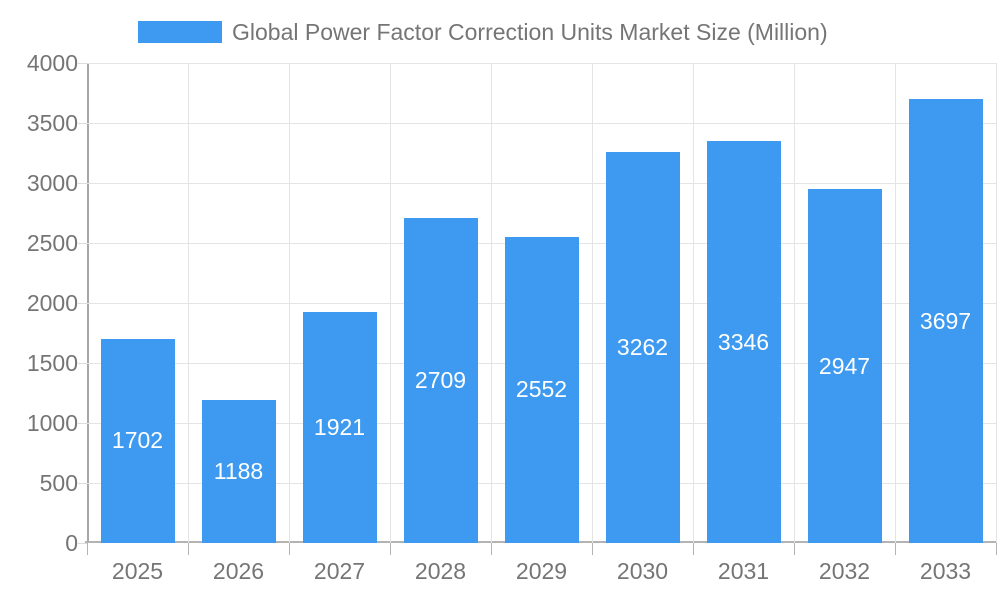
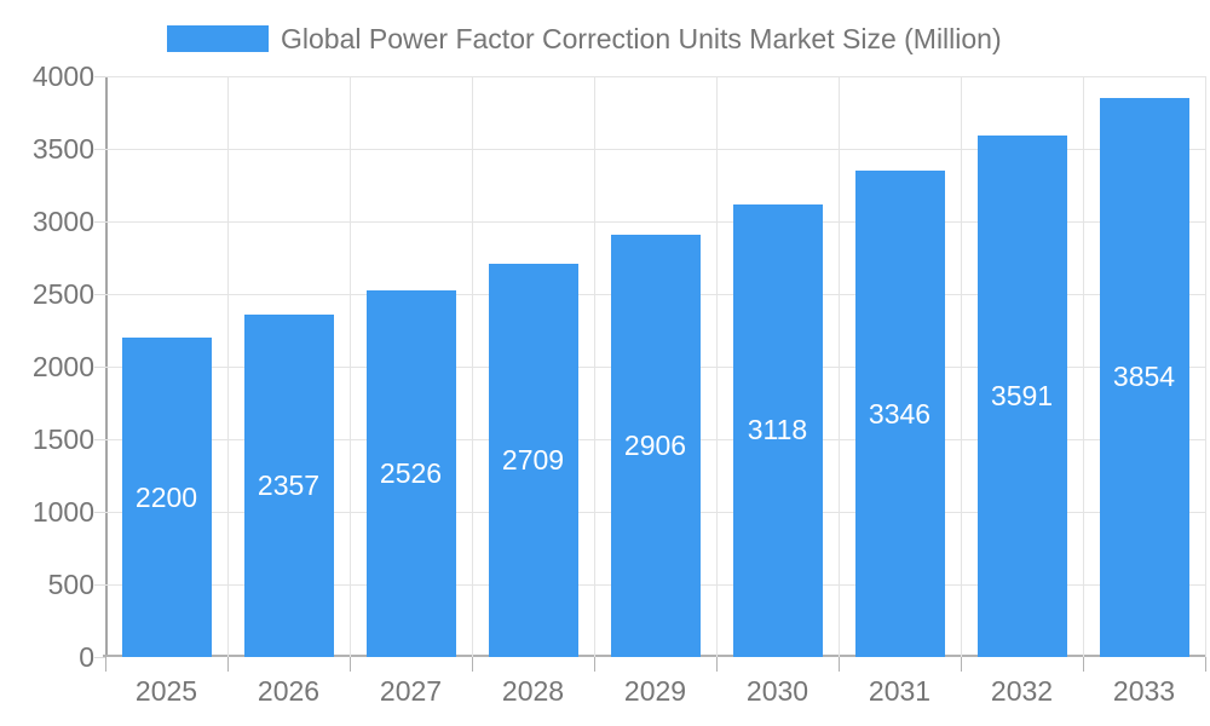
2025: 1702 -> 2200
2026: 1188 -> 2357
2027: 1921 -> 2526
2029: 2552 -> 2906
2030: 3262 -> 3118
2032: 2947 -> 3591
2033: 3697 -> 3854
